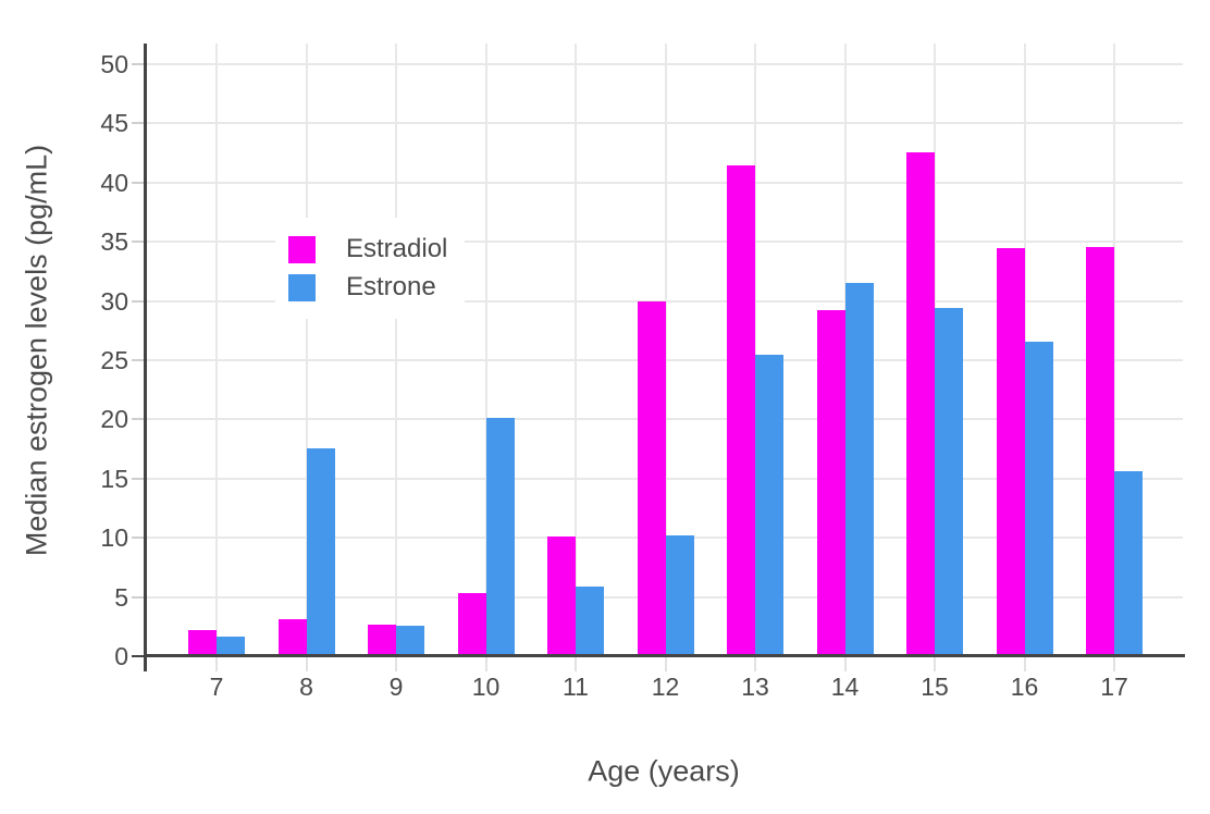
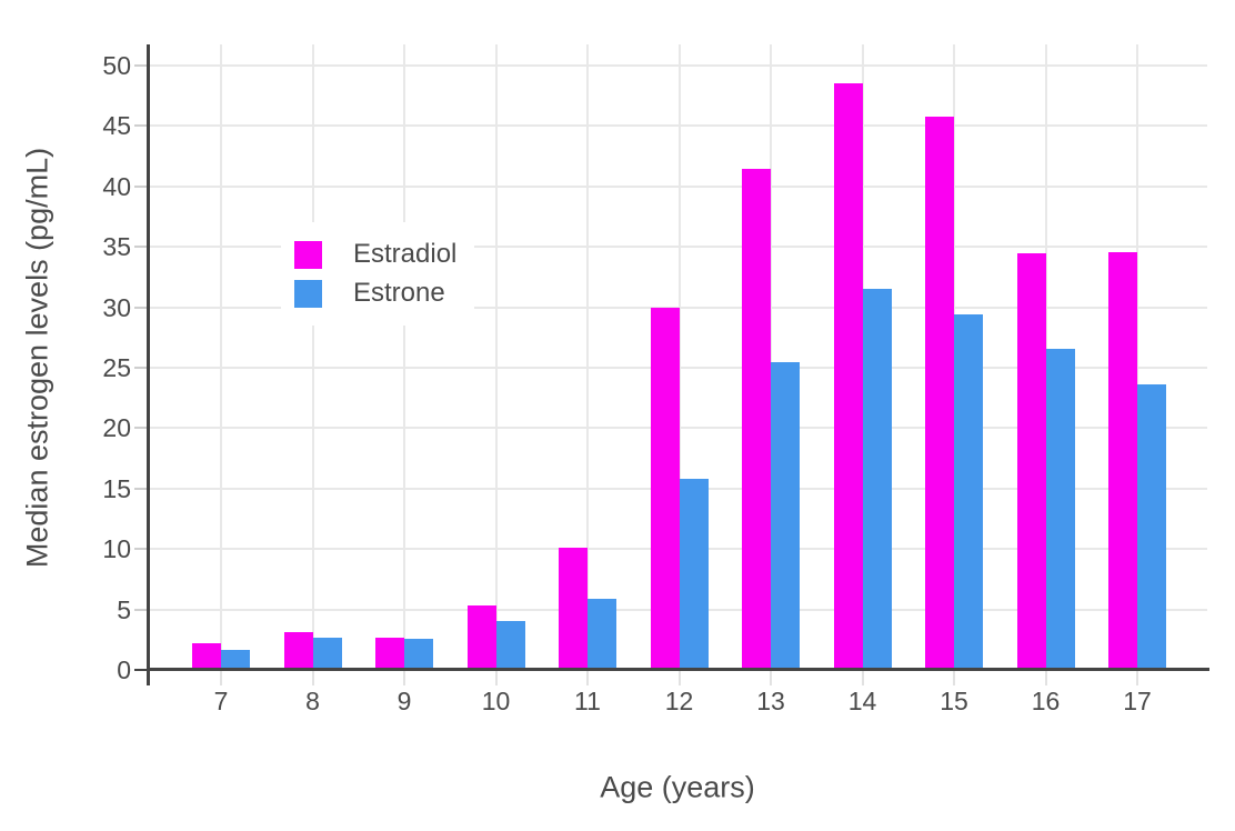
Estrone/8: 17.6 -> 2.7
Estrone/10: 20.1 -> 4.0
Estrone/12: 10.2 -> 15.8
Estradiol/14: 29.2 -> 48.5
Estradiol/15: 42.6 -> 45.8
Estrone/17: 15.6 -> 23.6
